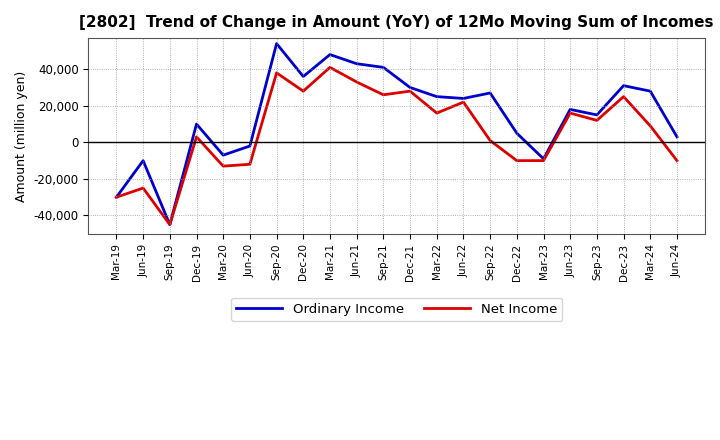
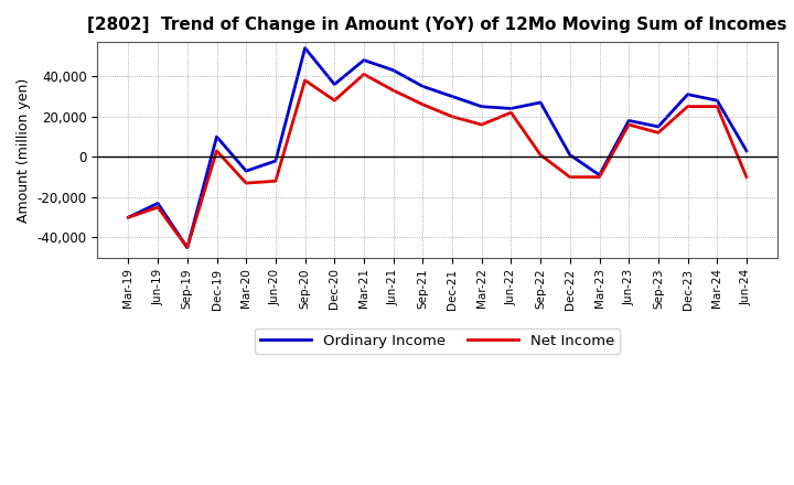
Ordinary Income/Jun-19: -10,000 -> -23,000
Ordinary Income/Sep-21: 41,000 -> 35,000
Net Income/Dec-21: 28,000 -> 20,000
Ordinary Income/Dec-22: 5,000 -> 1,000
Net Income/Mar-24: 9,000 -> 25,000
